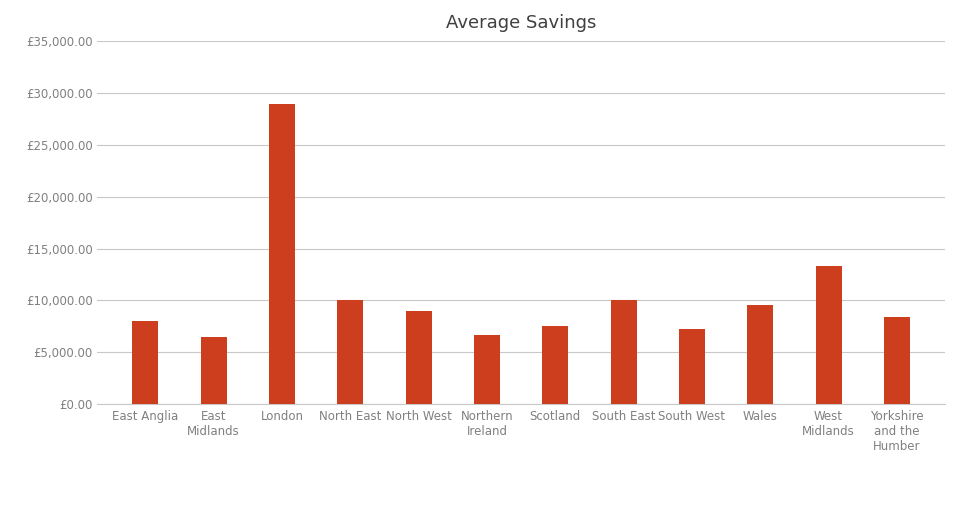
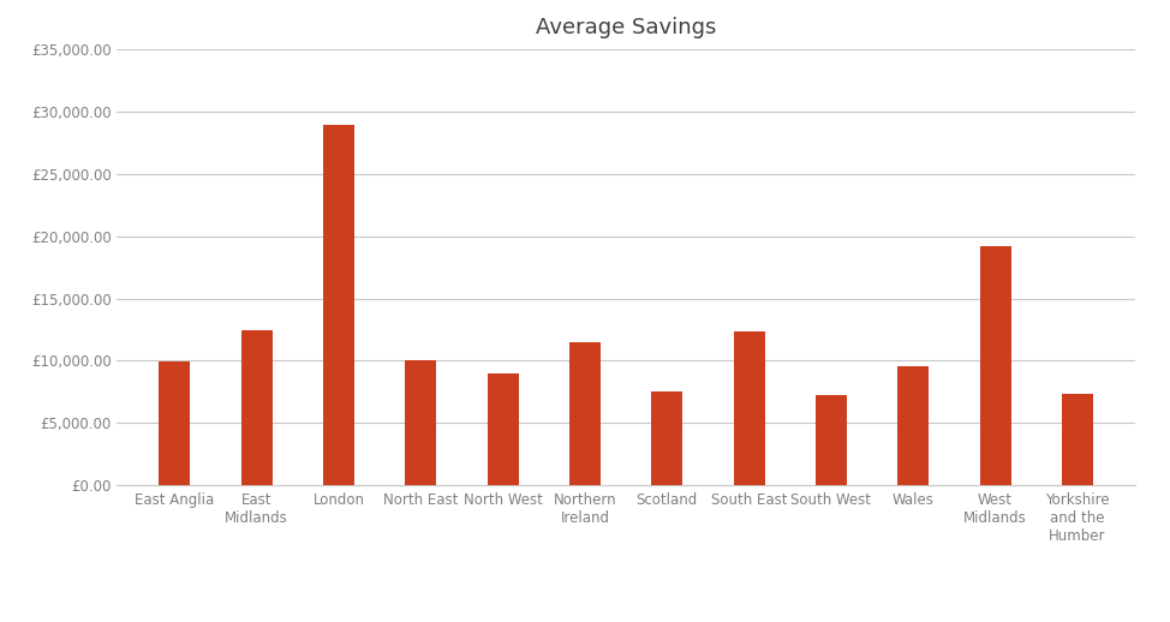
East Anglia: £8,000 -> £9,900
East Midlands: £6,500 -> £12,500
Northern Ireland: £6,700 -> £11,500
South East: £10,000 -> £12,400
West Midlands: £13,300 -> £19,200
Yorkshire and the Humber: £8,400 -> £7,300
